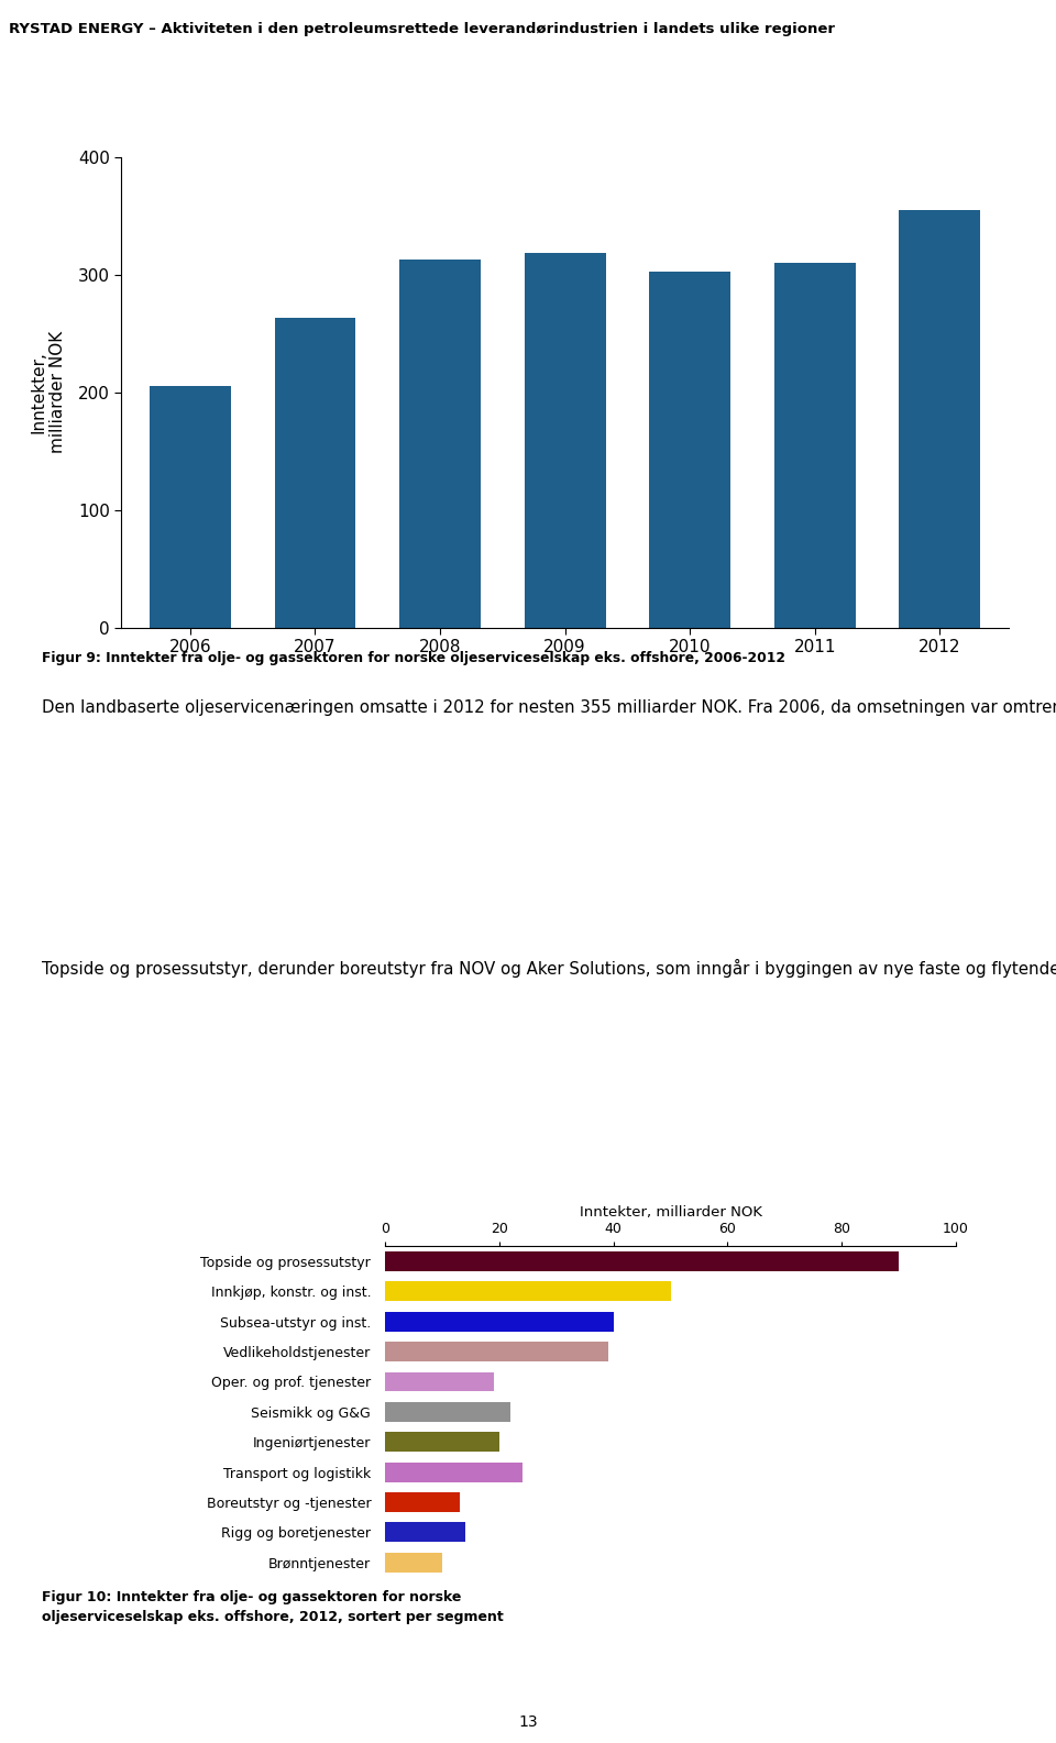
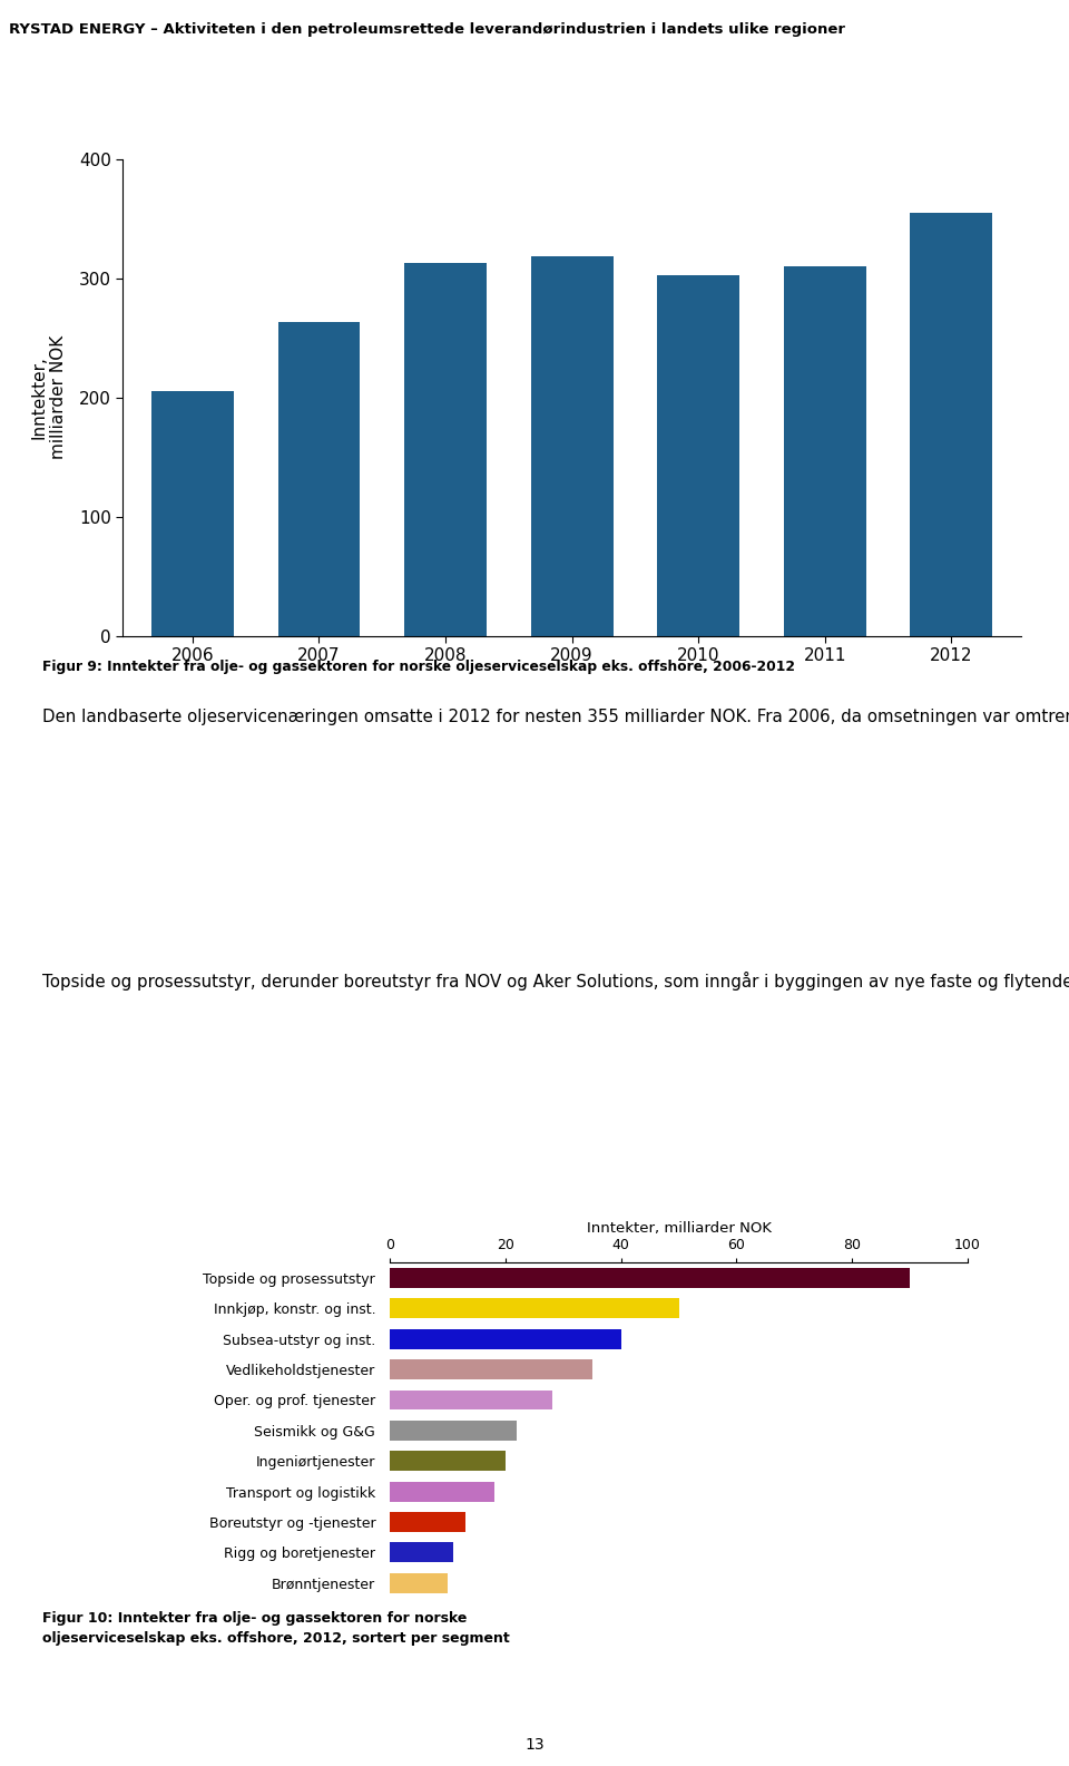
Vedlikeholdstjenester: 39 -> 35
Oper. og prof. tjenester: 19 -> 28
Transport og logistikk: 24 -> 18
Rigg og boretjenester: 14 -> 11
